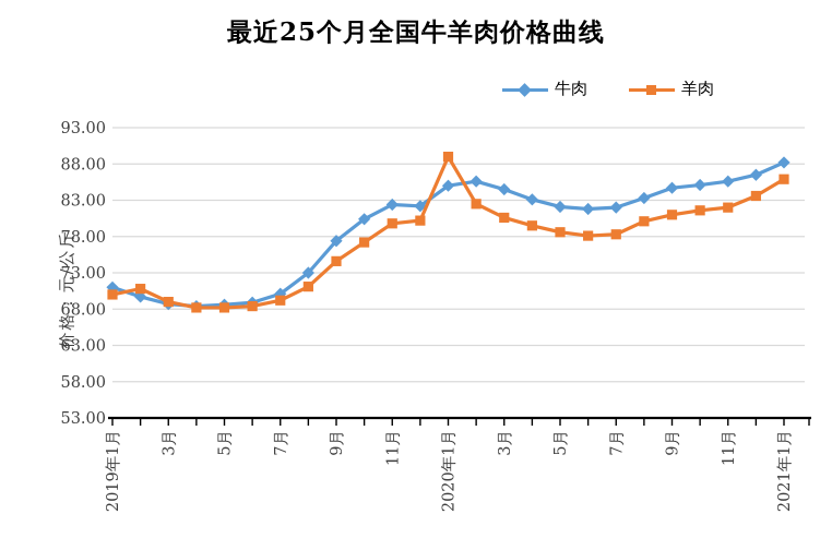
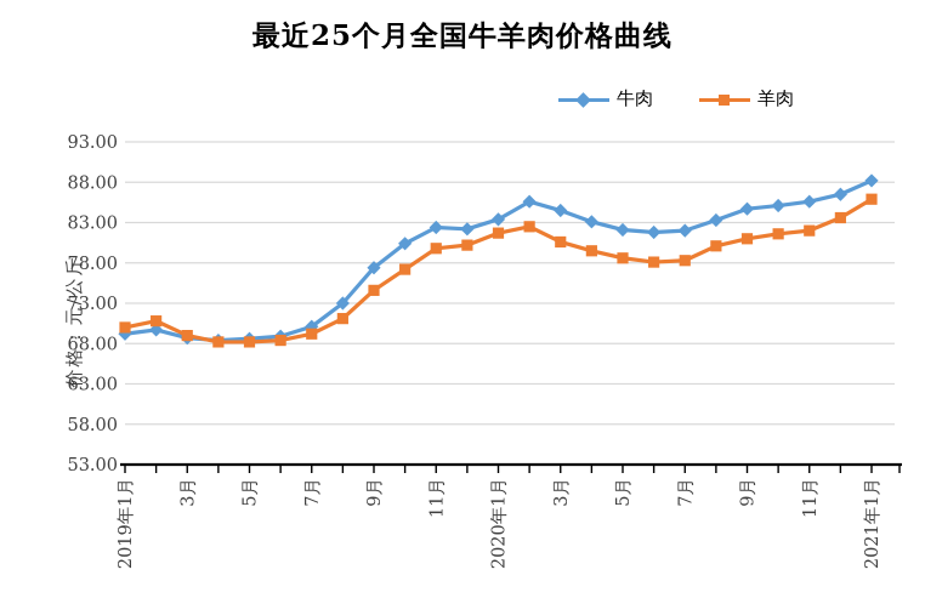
牛肉/2019年1月: 71 -> 69
牛肉/2020年1月: 85 -> 83
羊肉/2020年1月: 89 -> 82
